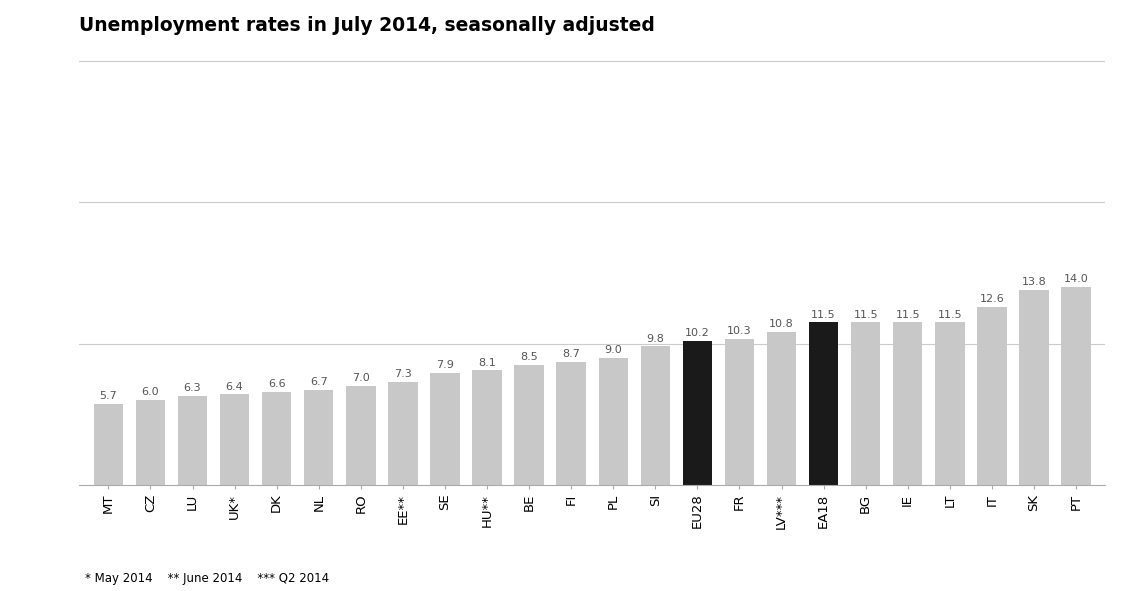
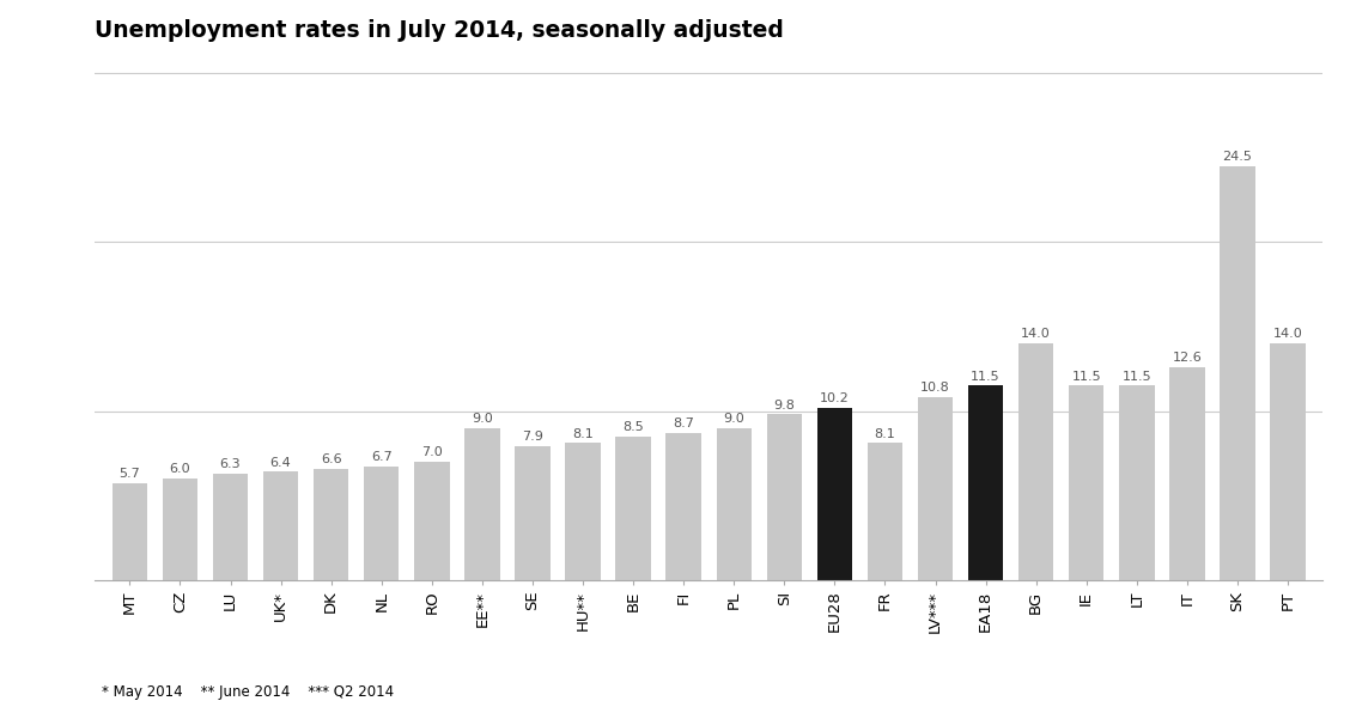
EE**: 7.3 -> 9.0
FR: 10.3 -> 8.1
BG: 11.5 -> 14.0
SK: 13.8 -> 24.5
